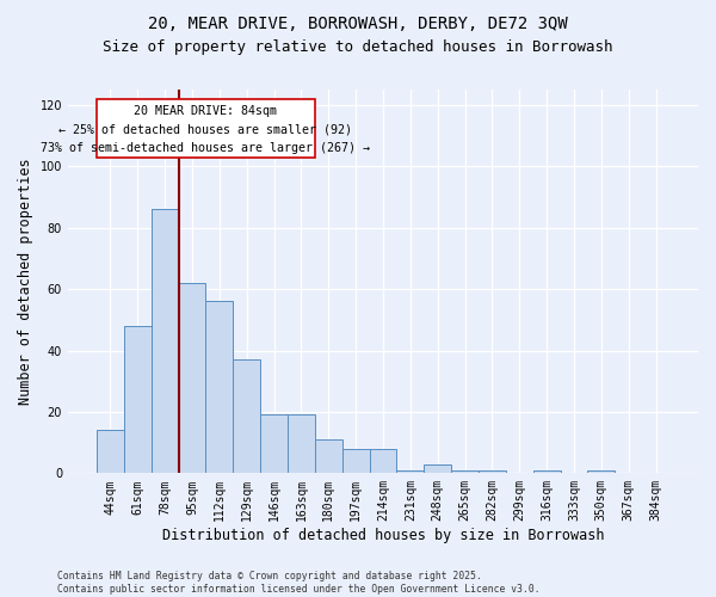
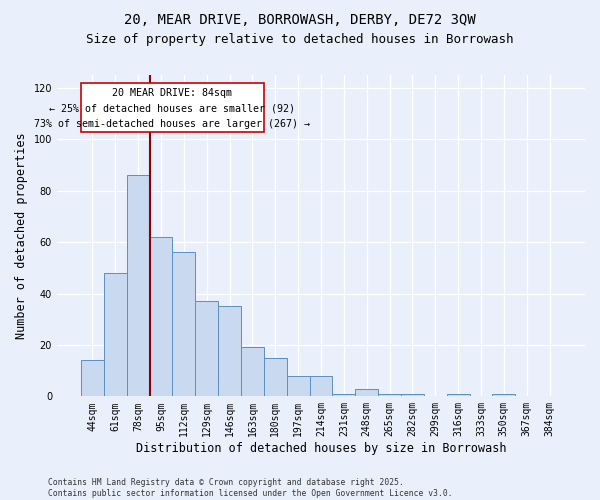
146sqm: 19 -> 35
180sqm: 11 -> 15
